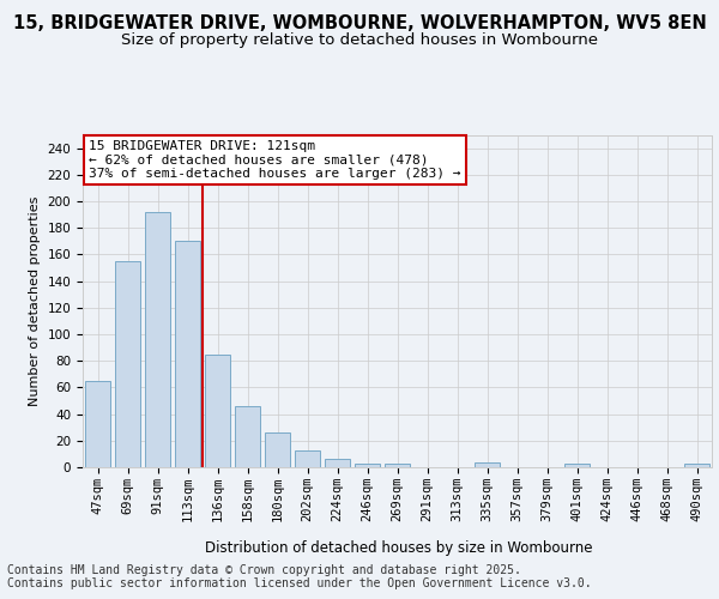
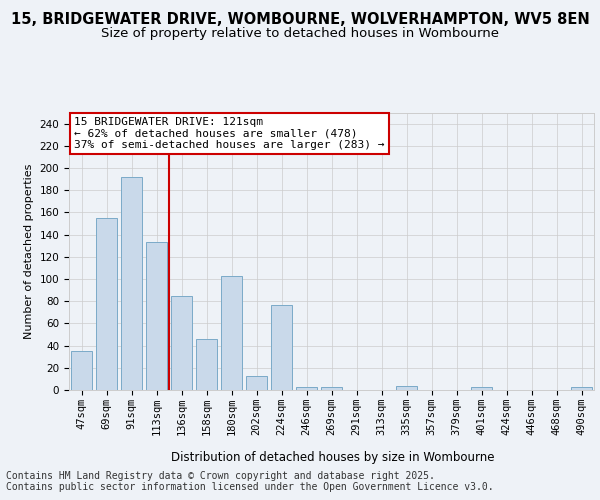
47sqm: 65 -> 35
113sqm: 170 -> 133
180sqm: 26 -> 103
224sqm: 6 -> 77
